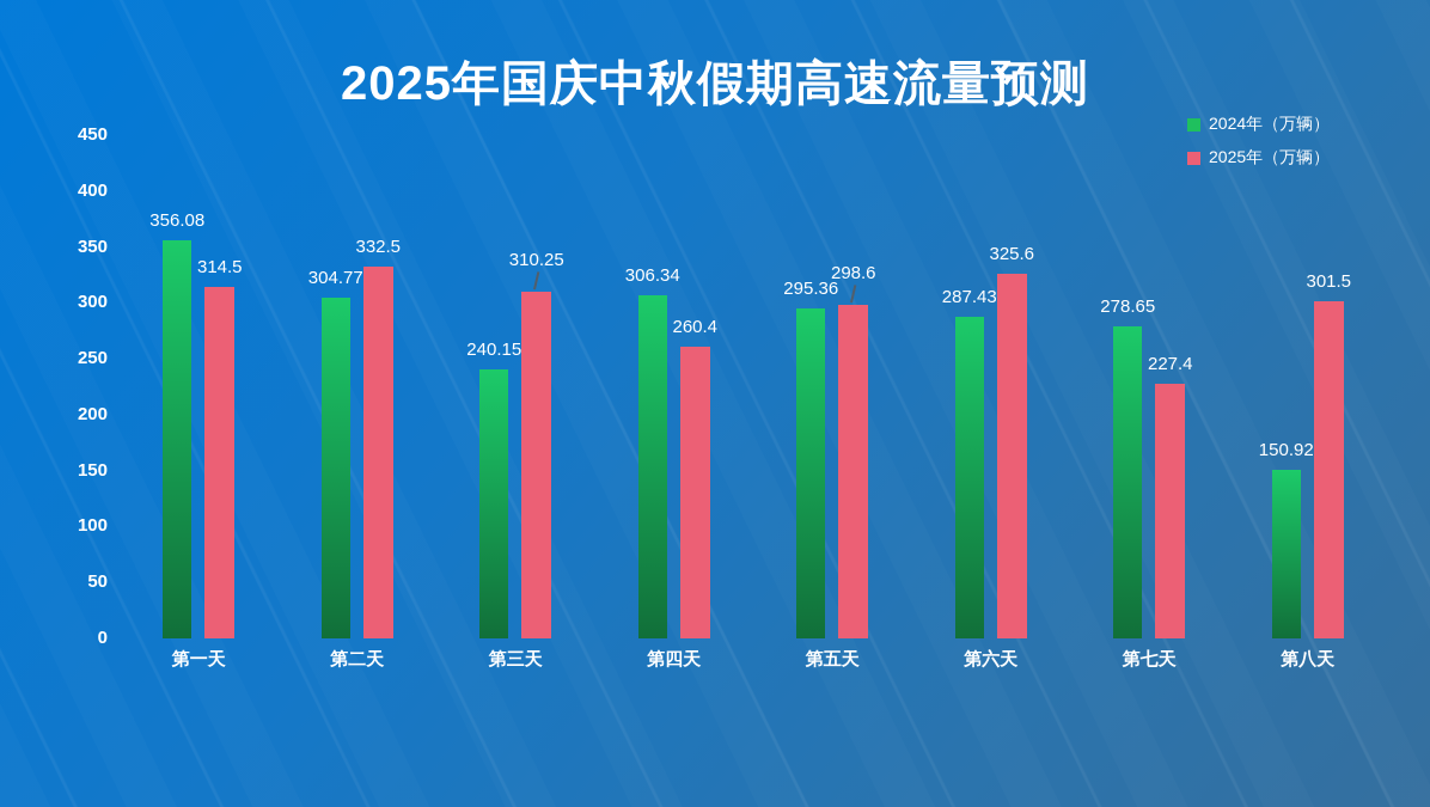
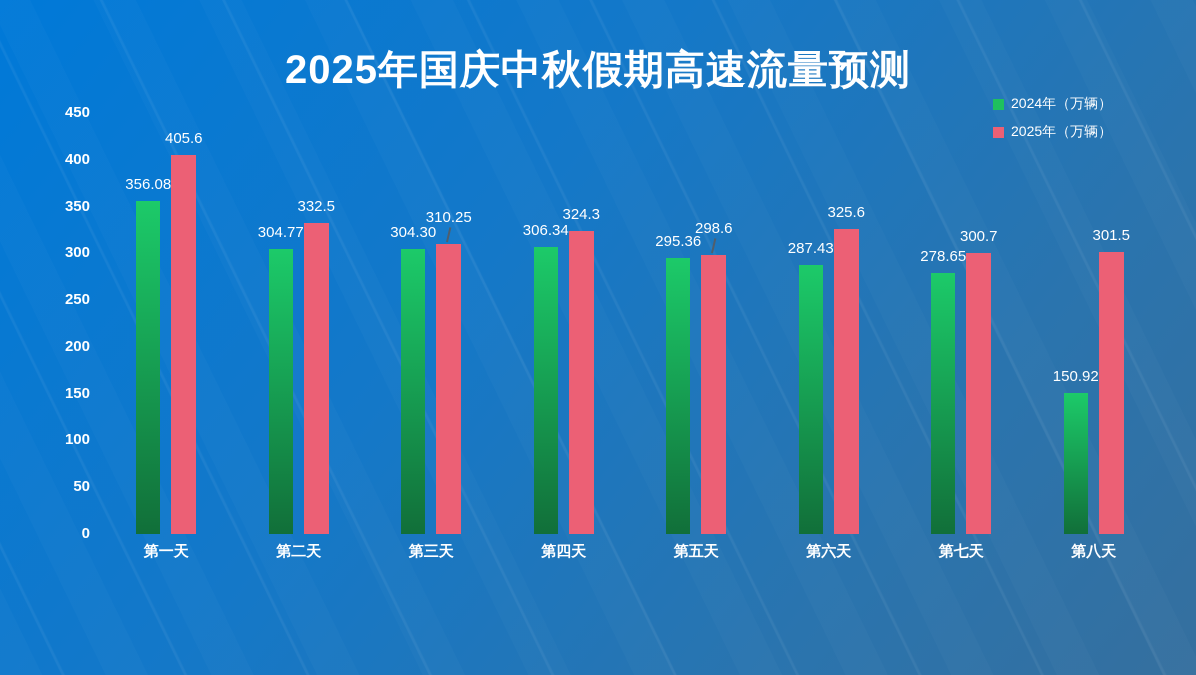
2025年（万辆）/第一天: 314.5 -> 405.6
2024年（万辆）/第三天: 240.15 -> 304.30
2025年（万辆）/第四天: 260.4 -> 324.3
2025年（万辆）/第七天: 227.4 -> 300.7
